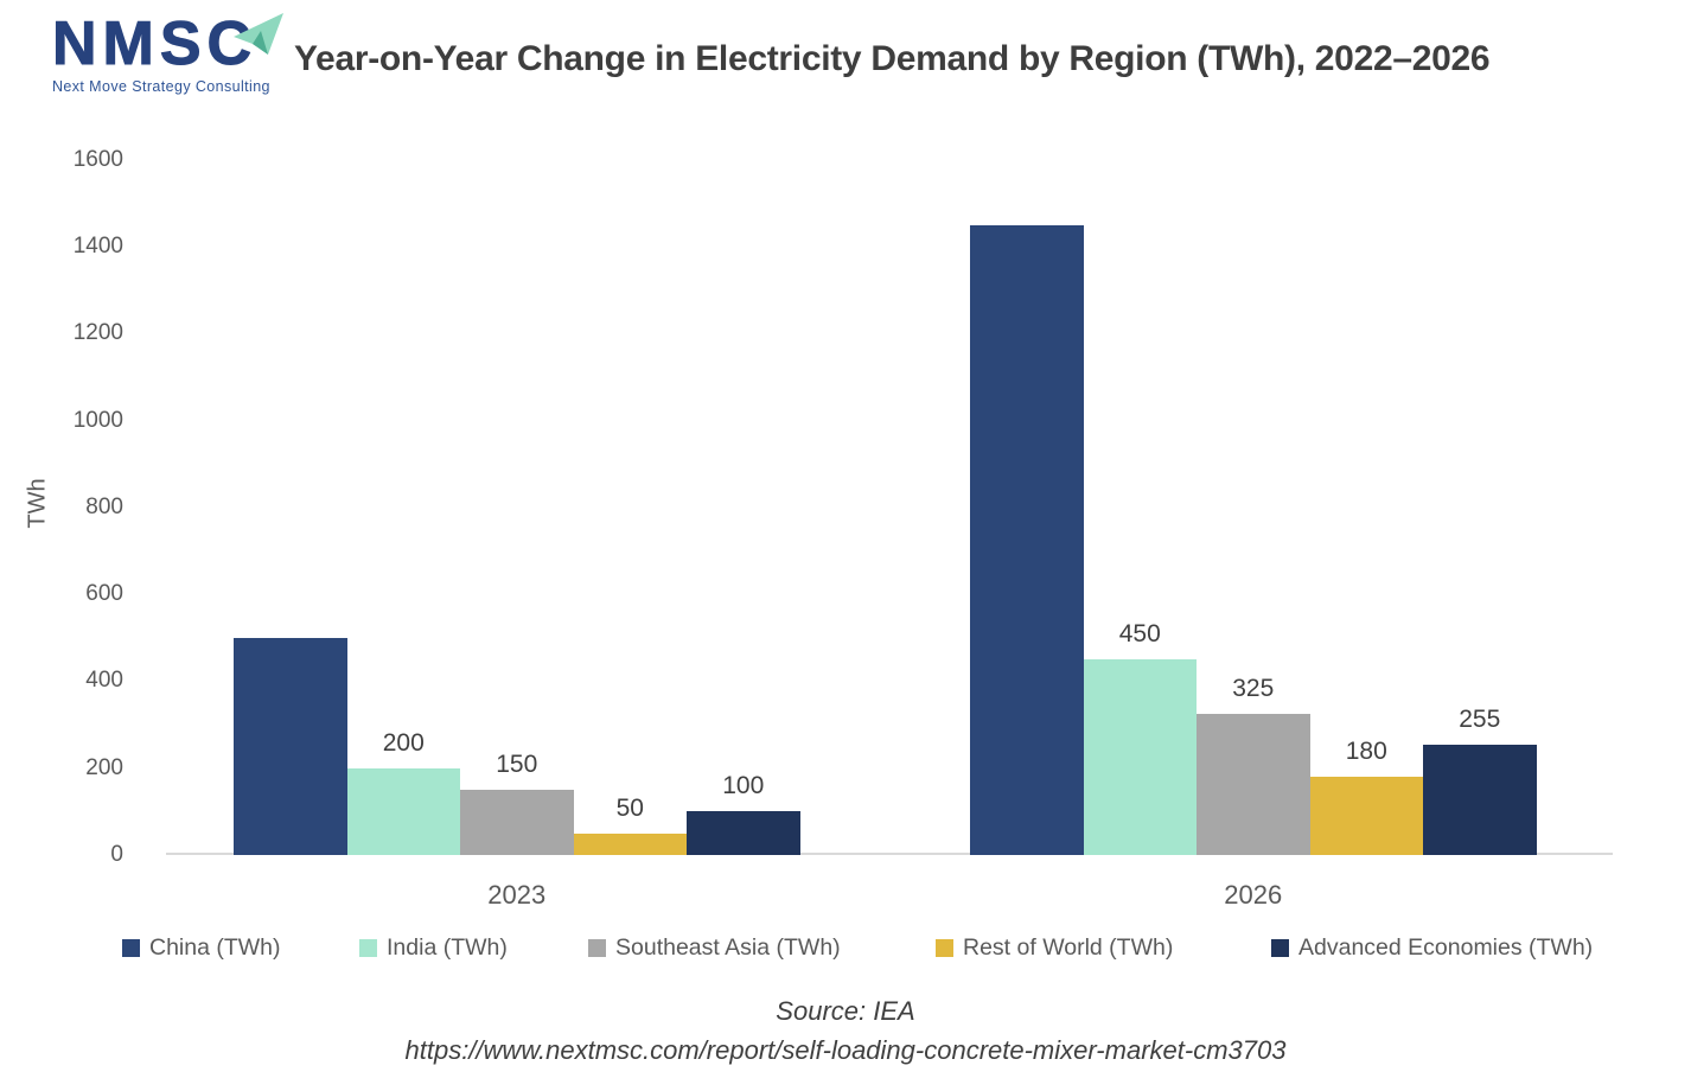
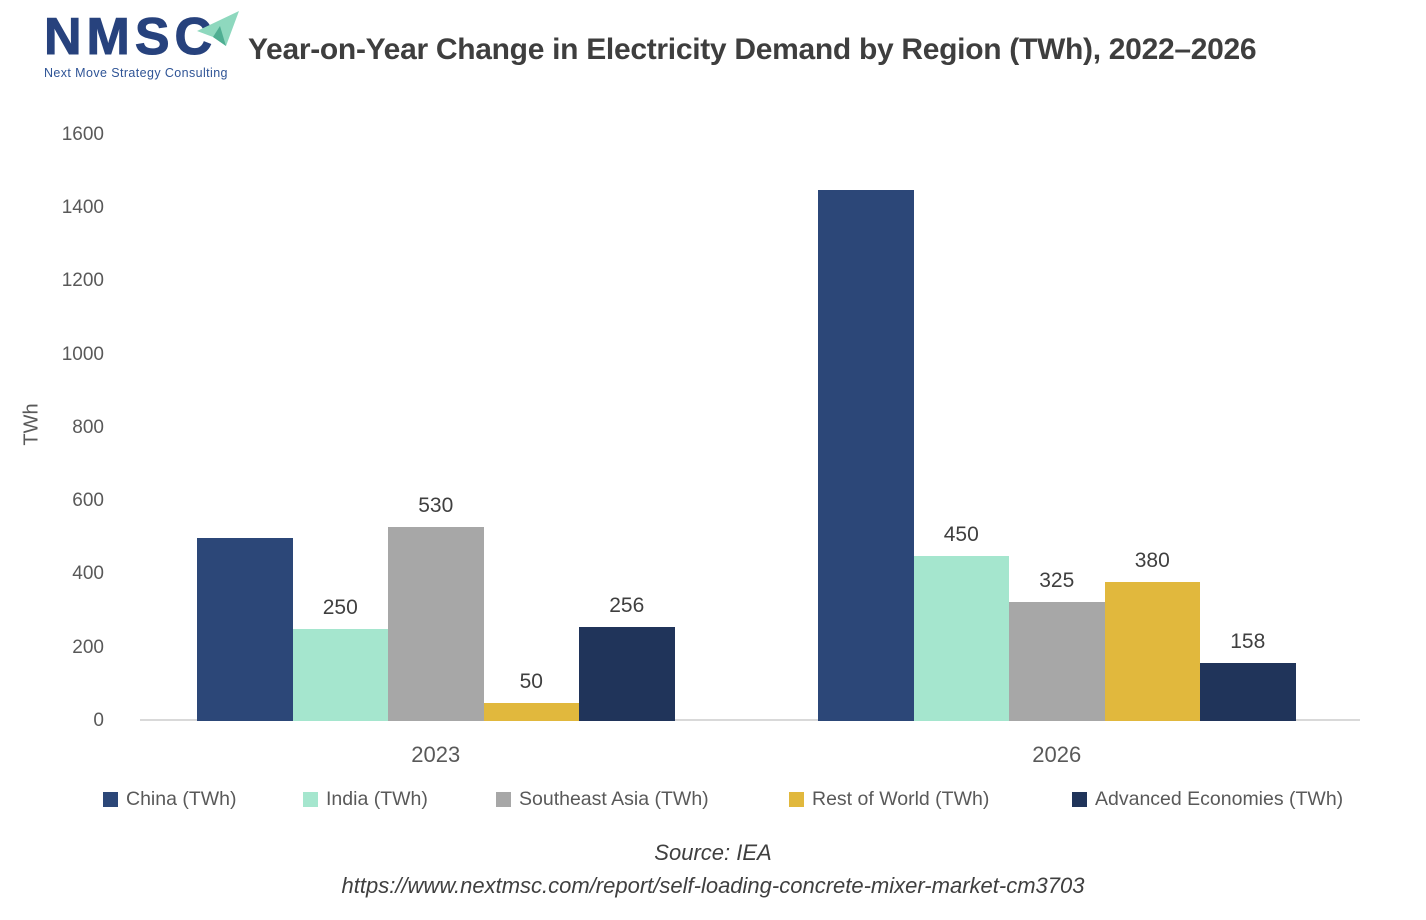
India (TWh)/2023: 200 -> 250
Southeast Asia (TWh)/2023: 150 -> 530
Advanced Economies (TWh)/2023: 100 -> 256
Rest of World (TWh)/2026: 180 -> 380
Advanced Economies (TWh)/2026: 255 -> 158
